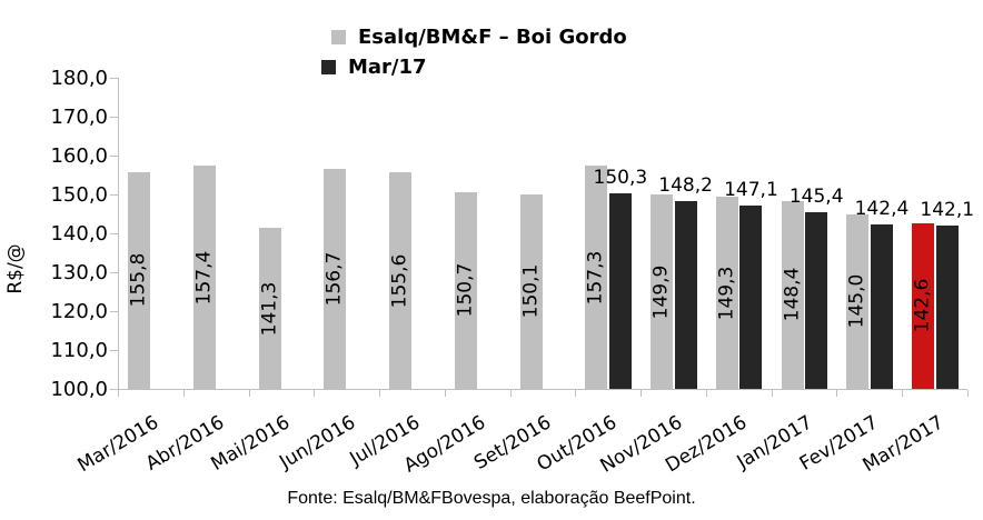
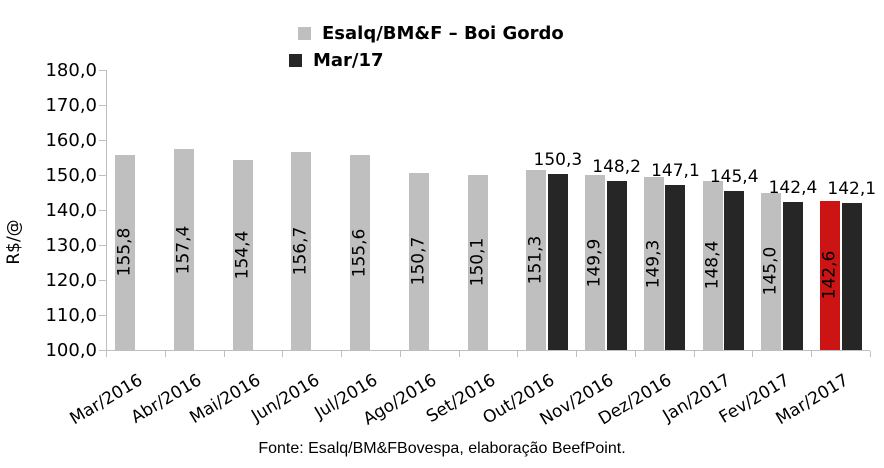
Esalq/BM&F – Boi Gordo/Mai/2016: 141,3 -> 154,4
Esalq/BM&F – Boi Gordo/Out/2016: 157,3 -> 151,3
